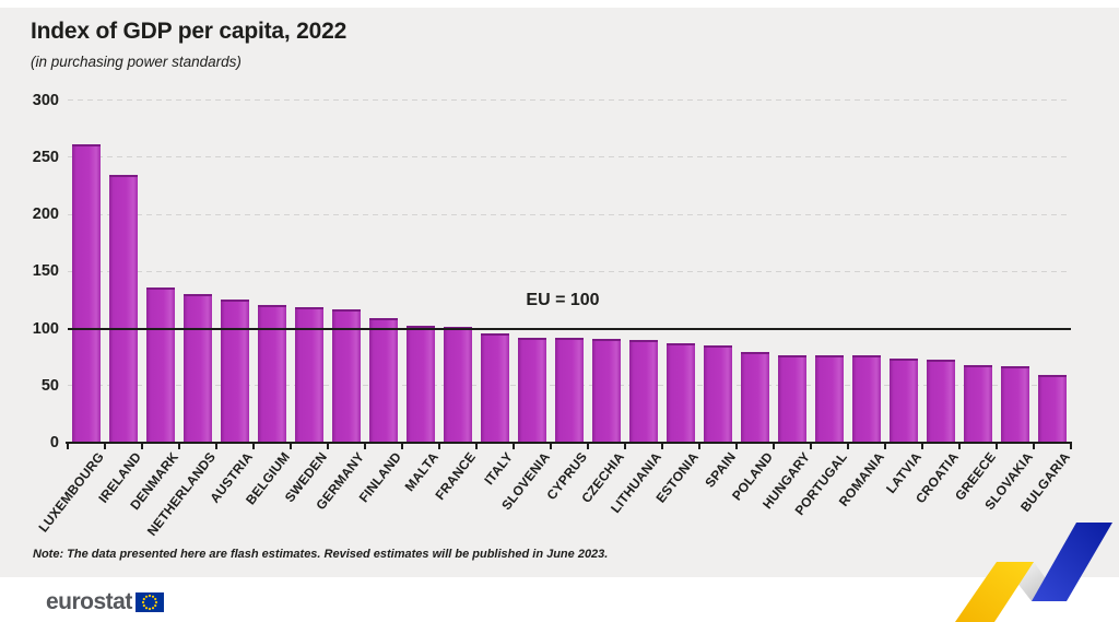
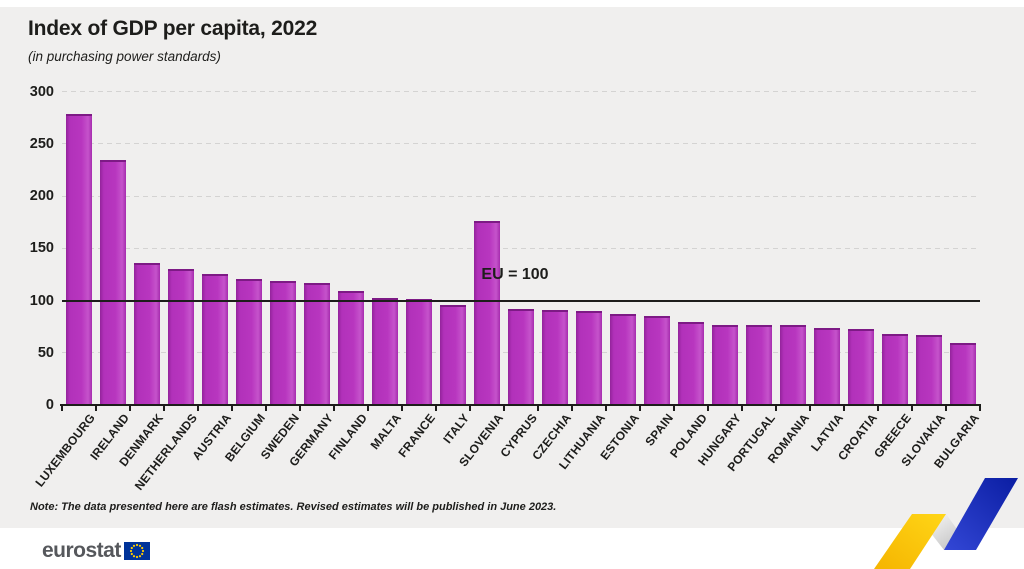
LUXEMBOURG: 261 -> 278
SLOVENIA: 92 -> 176
